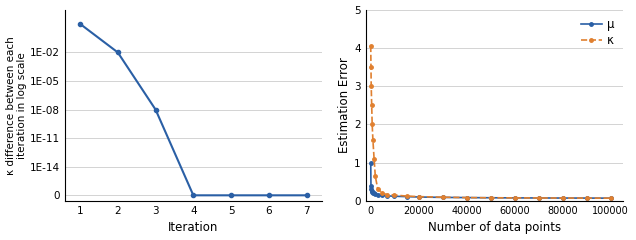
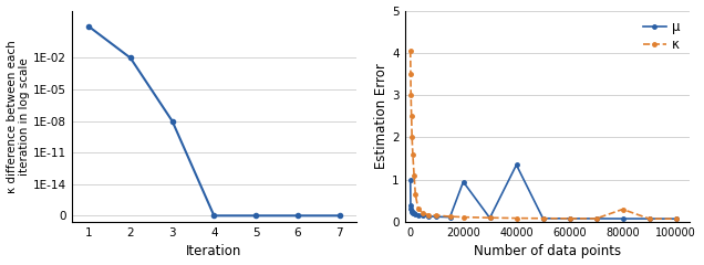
μ/20000: 0.10 -> 0.95
μ/40000: 0.09 -> 1.35
κ/80000: 0.08 -> 0.30
